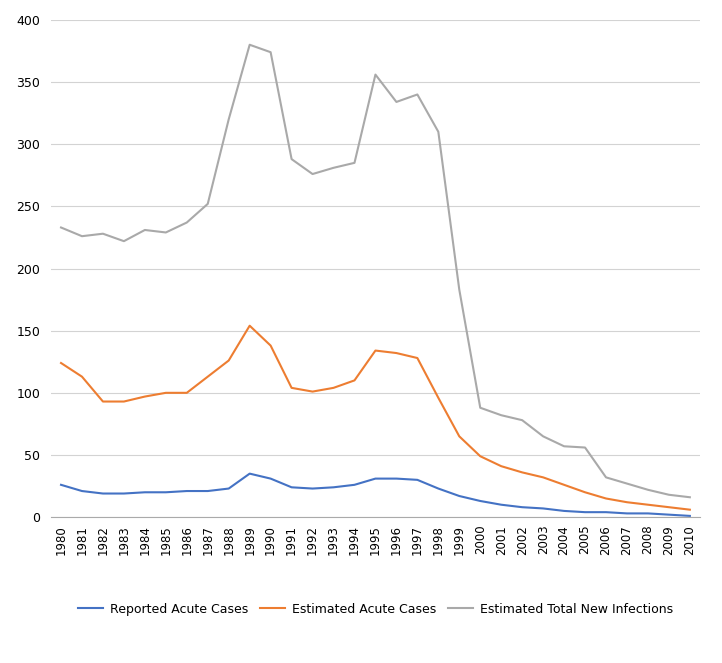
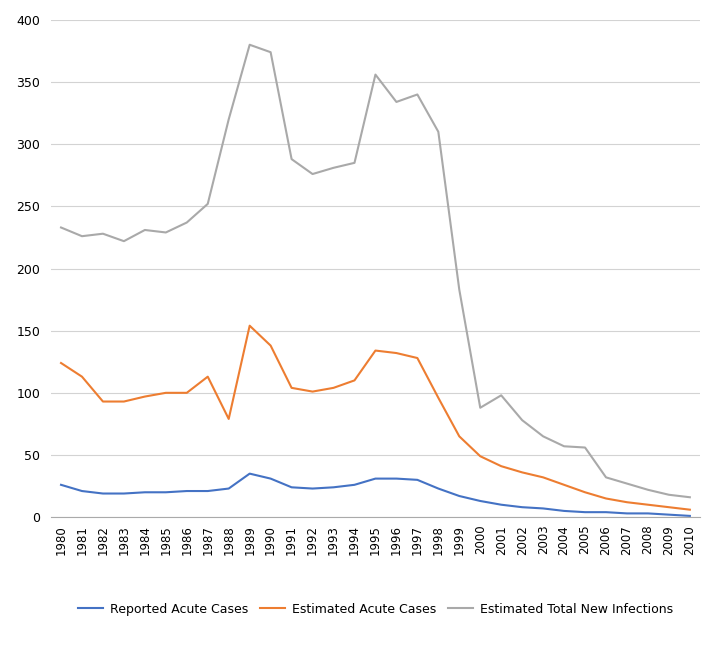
Estimated Acute Cases/1988: 126 -> 79
Estimated Total New Infections/2001: 82 -> 98
